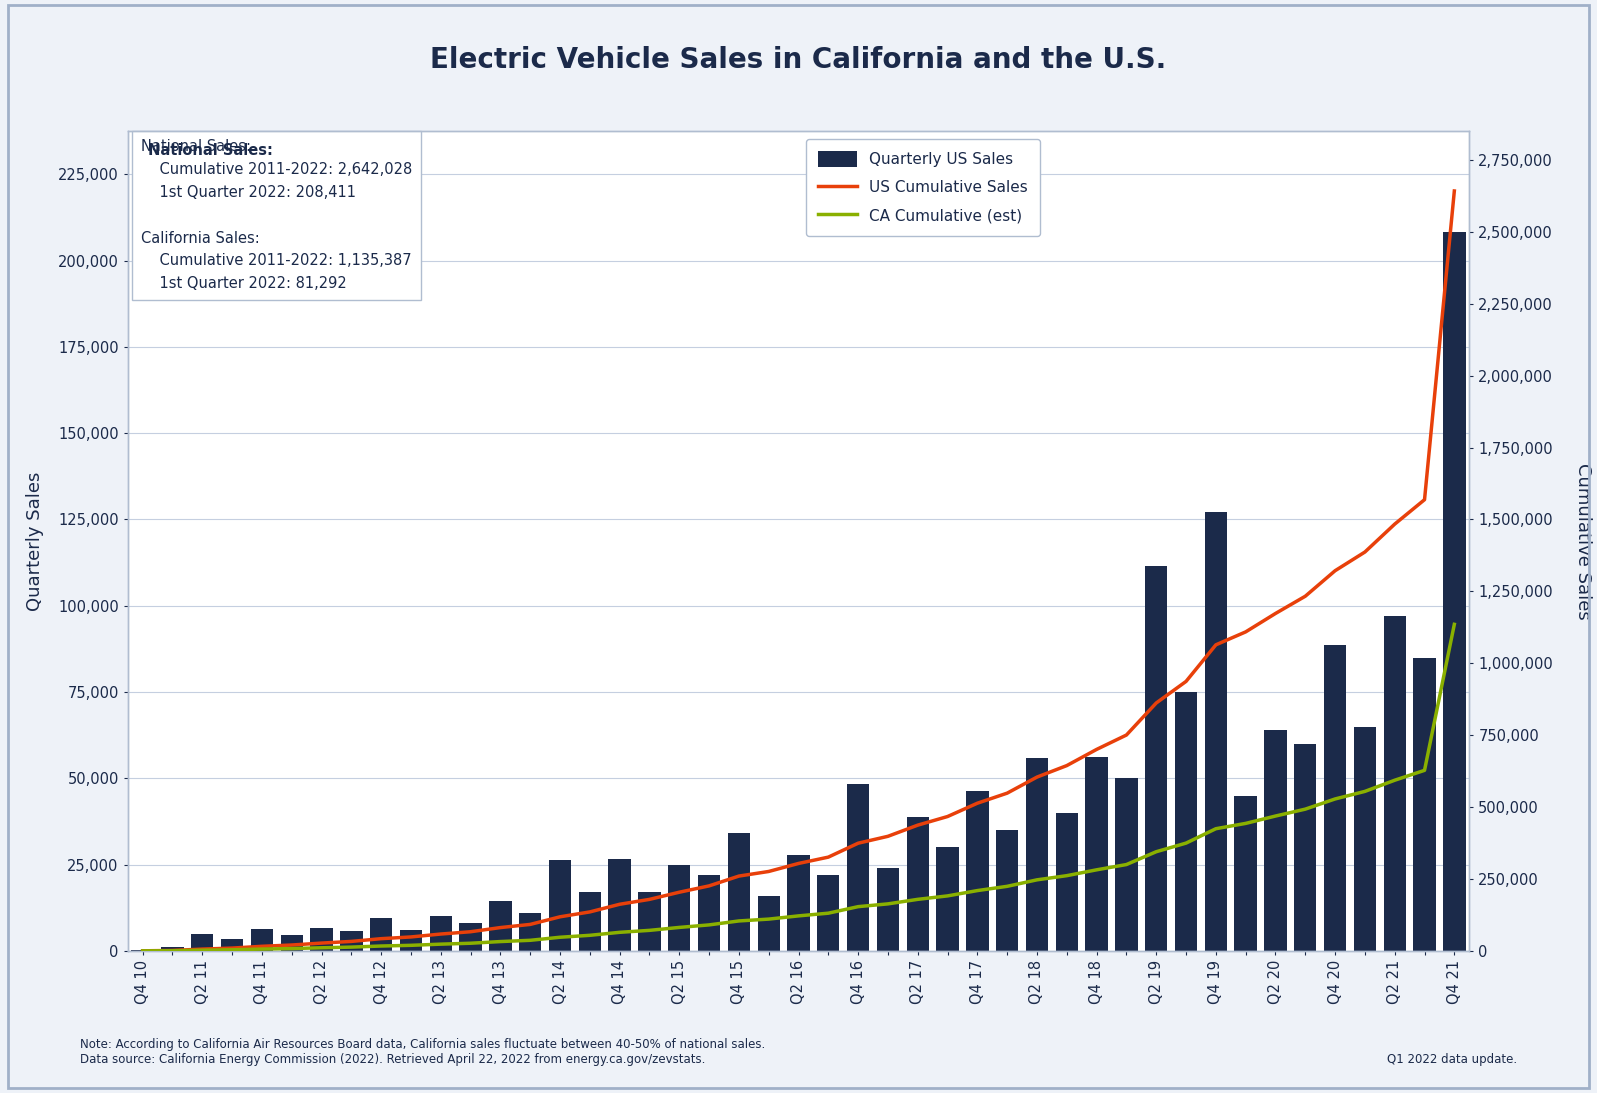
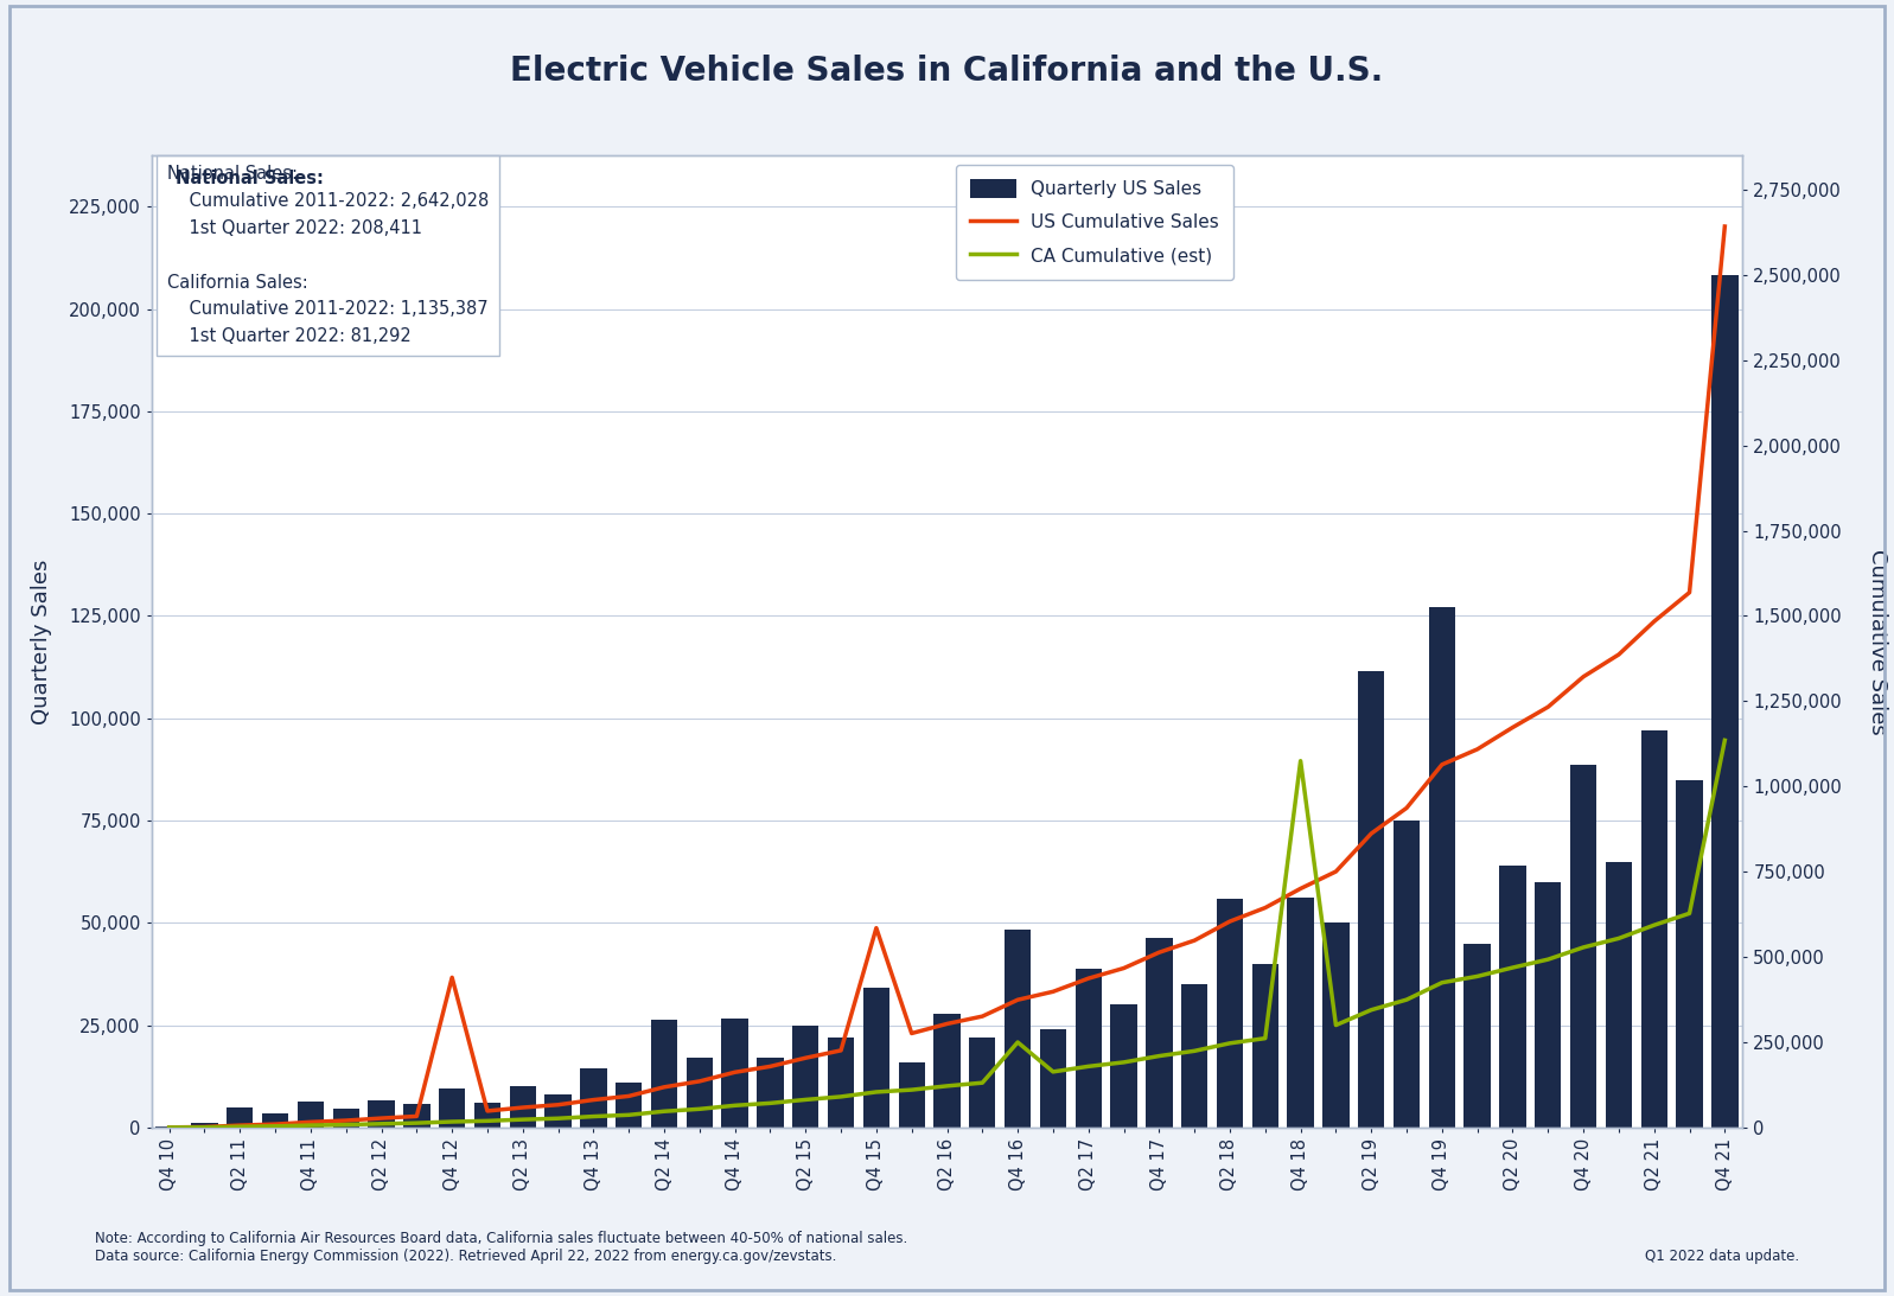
US Cumulative Sales/Q4 12: 43,000 -> 440,000
US Cumulative Sales/Q4 15: 260,000 -> 585,000
CA Cumulative (est)/Q4 16: 154,000 -> 250,000
CA Cumulative (est)/Q4 18: 282,000 -> 1,075,000
